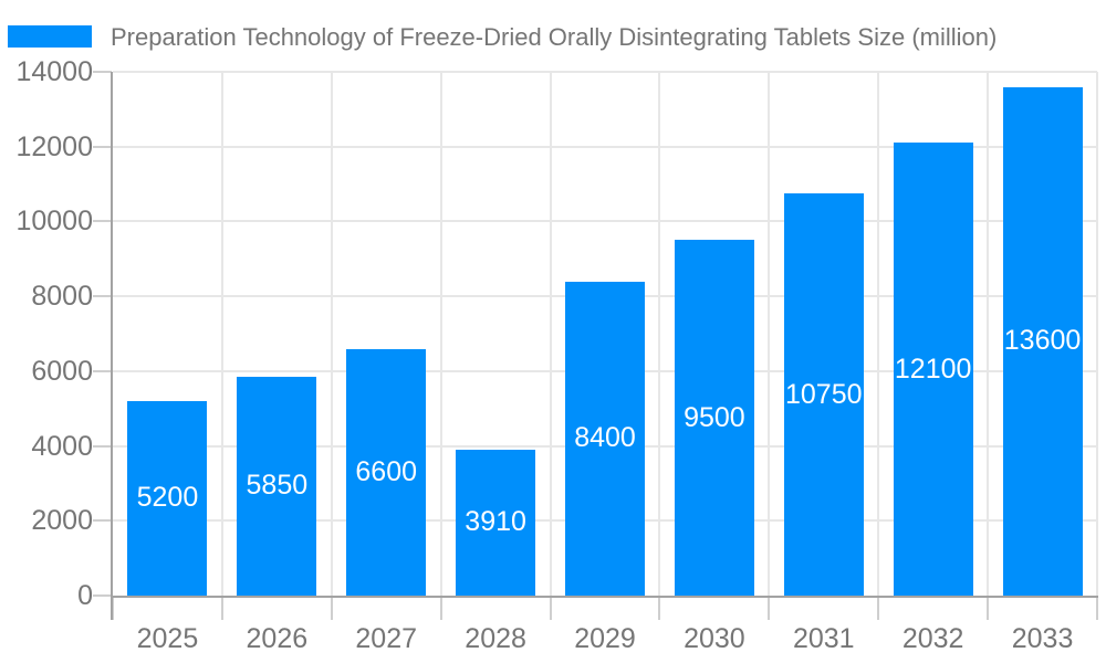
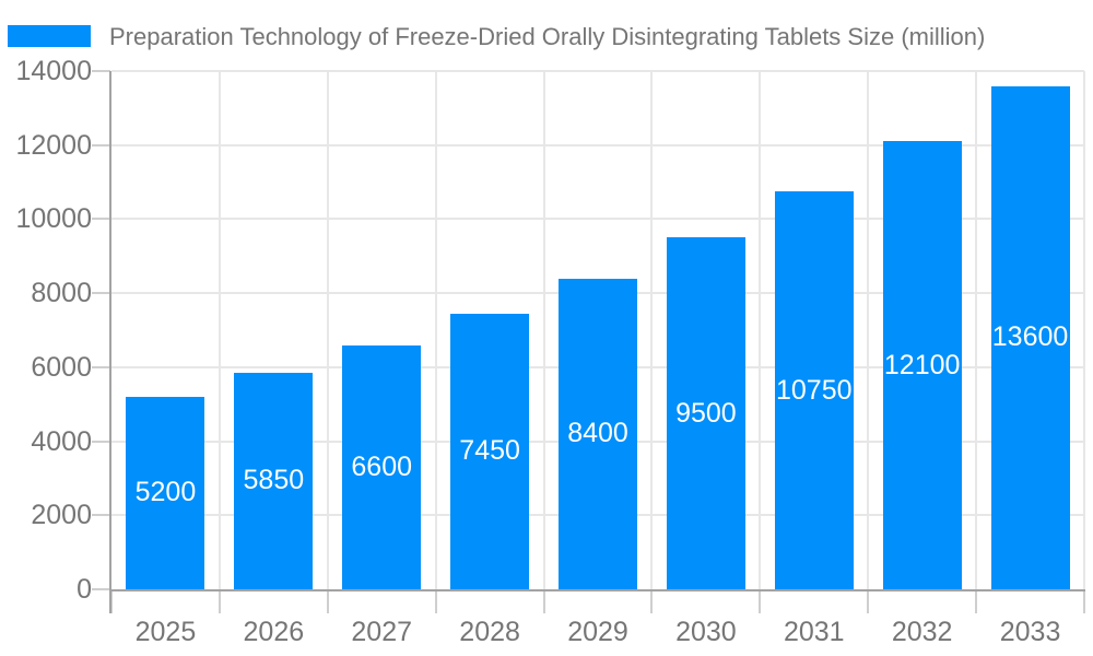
2028: 3910 -> 7450
